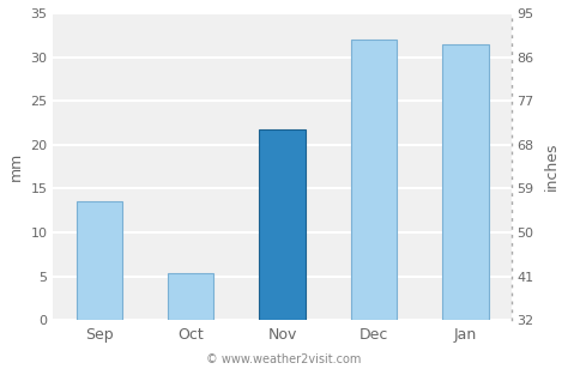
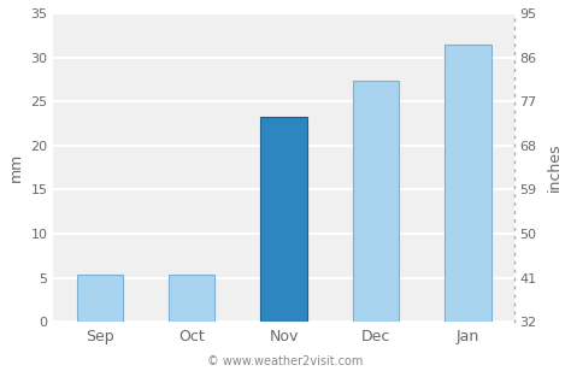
Sep: 13.6 -> 5.4
Nov: 21.8 -> 23.3
Dec: 32.0 -> 27.3
